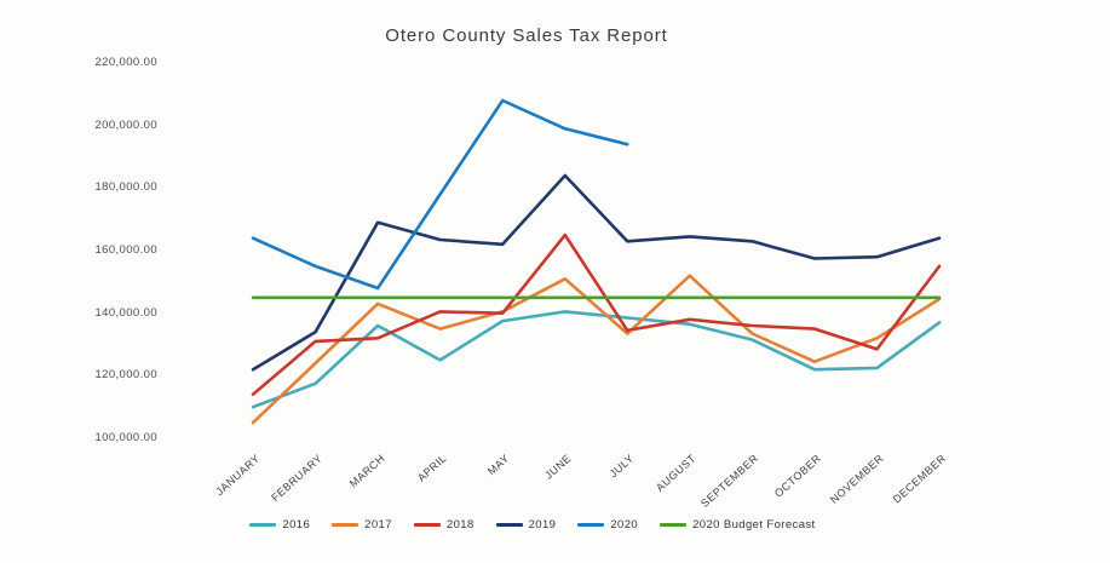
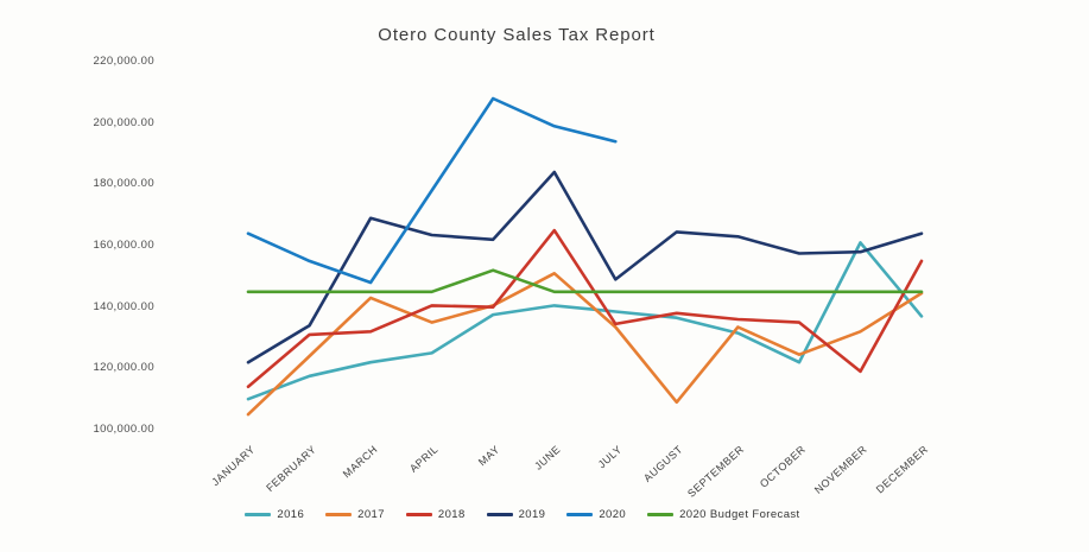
2016/MARCH: 136000 -> 122000
2020 Budget Forecast/MAY: 145000 -> 152000
2019/JULY: 163000 -> 149000
2017/AUGUST: 152000 -> 109000
2016/NOVEMBER: 122000 -> 161000
2018/NOVEMBER: 128000 -> 119000
